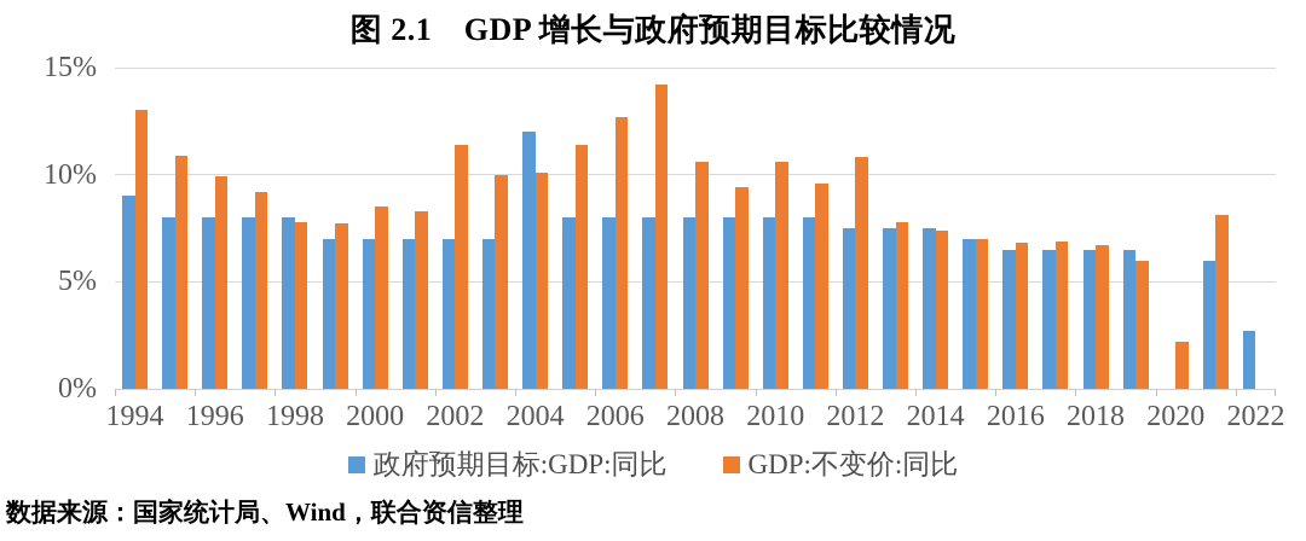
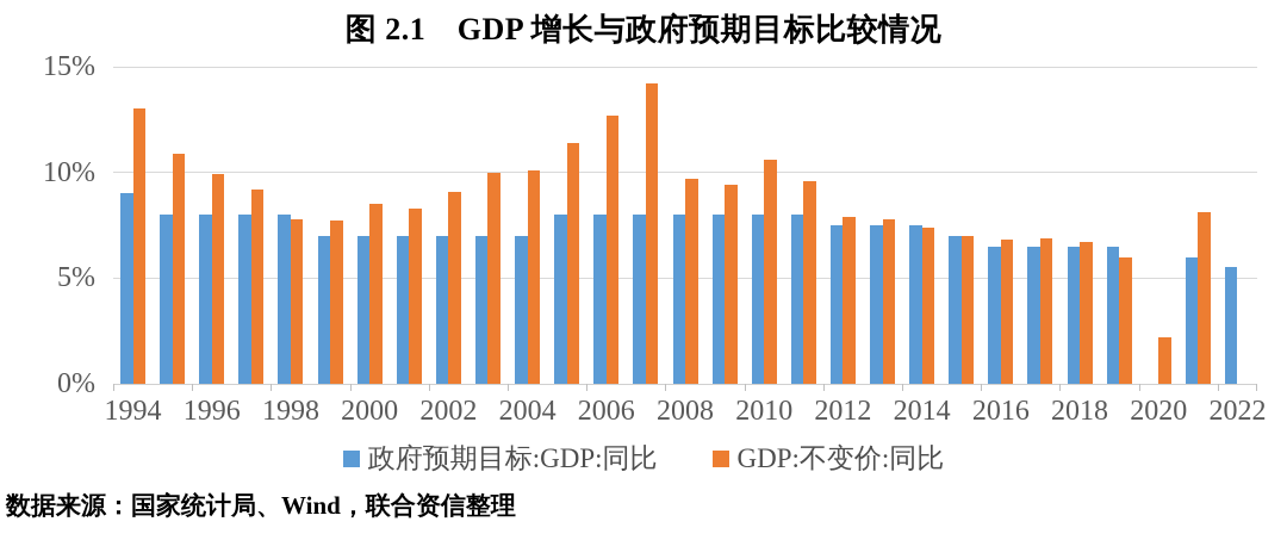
GDP:不变价:同比/2002: 11.4% -> 9.1%
政府预期目标:GDP:同比/2004: 12.0% -> 7.0%
GDP:不变价:同比/2008: 10.6% -> 9.7%
GDP:不变价:同比/2012: 10.8% -> 7.9%
政府预期目标:GDP:同比/2022: 2.7% -> 5.5%
